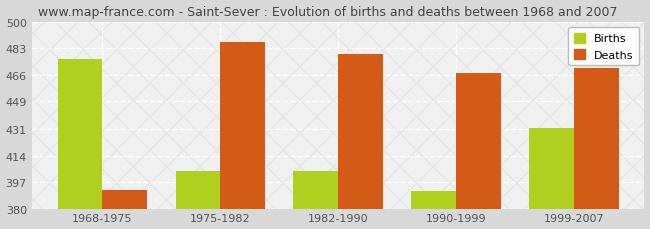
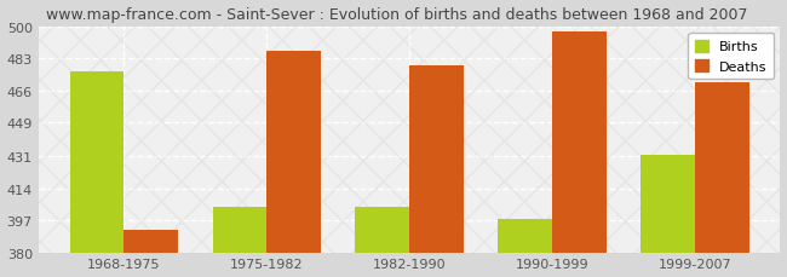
Births/1990-1999: 391 -> 398
Deaths/1990-1999: 467 -> 497
